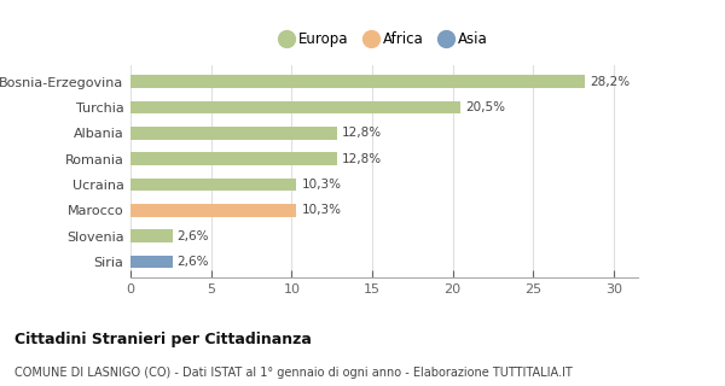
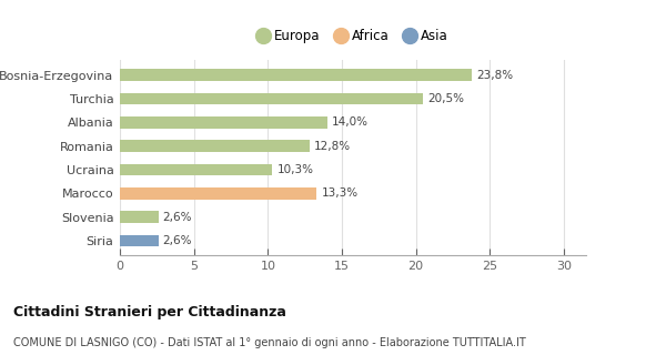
Bosnia-Erzegovina: 28,2% -> 23,8%
Albania: 12,8% -> 14,0%
Marocco: 10,3% -> 13,3%
